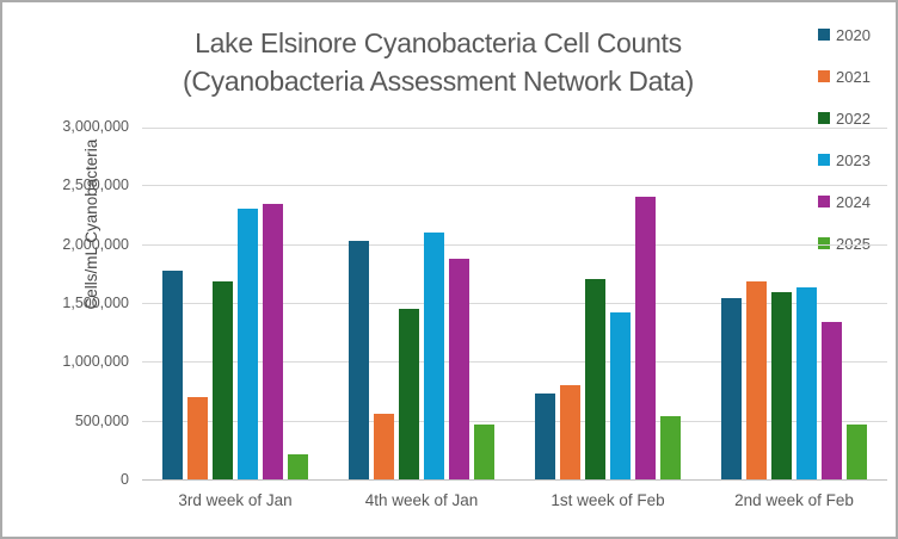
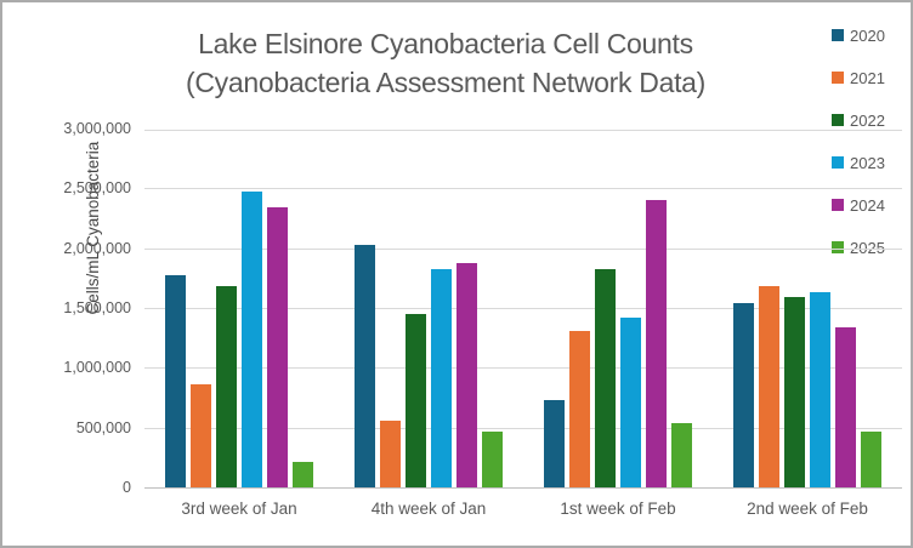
2021/3rd week of Jan: 700000 -> 900000
2023/3rd week of Jan: 2300000 -> 2500000
2023/4th week of Jan: 2100000 -> 1800000
2021/1st week of Feb: 800000 -> 1300000
2022/1st week of Feb: 1700000 -> 1800000
